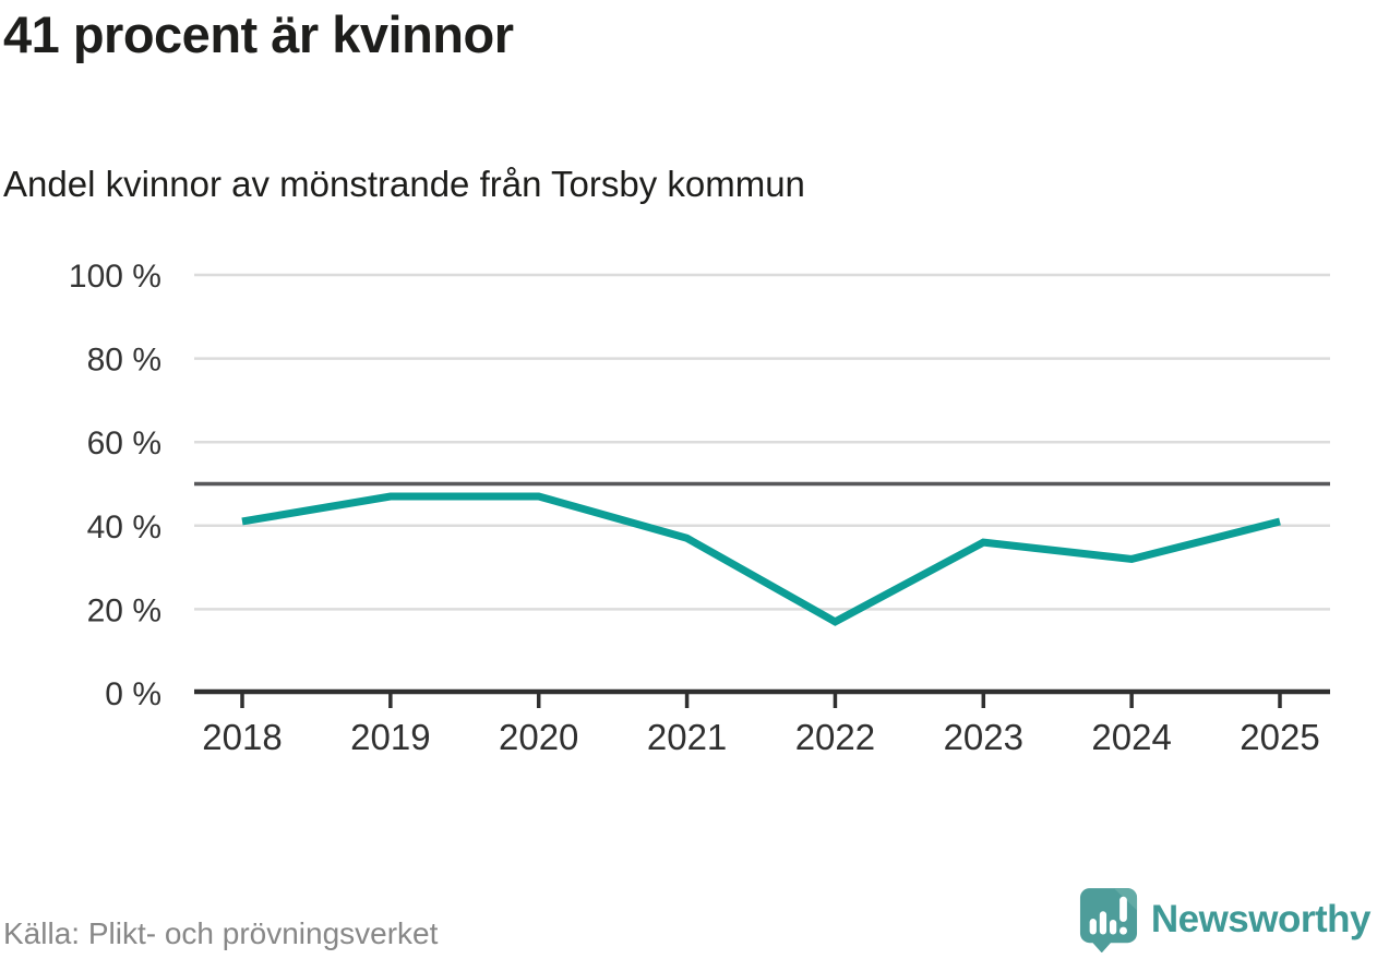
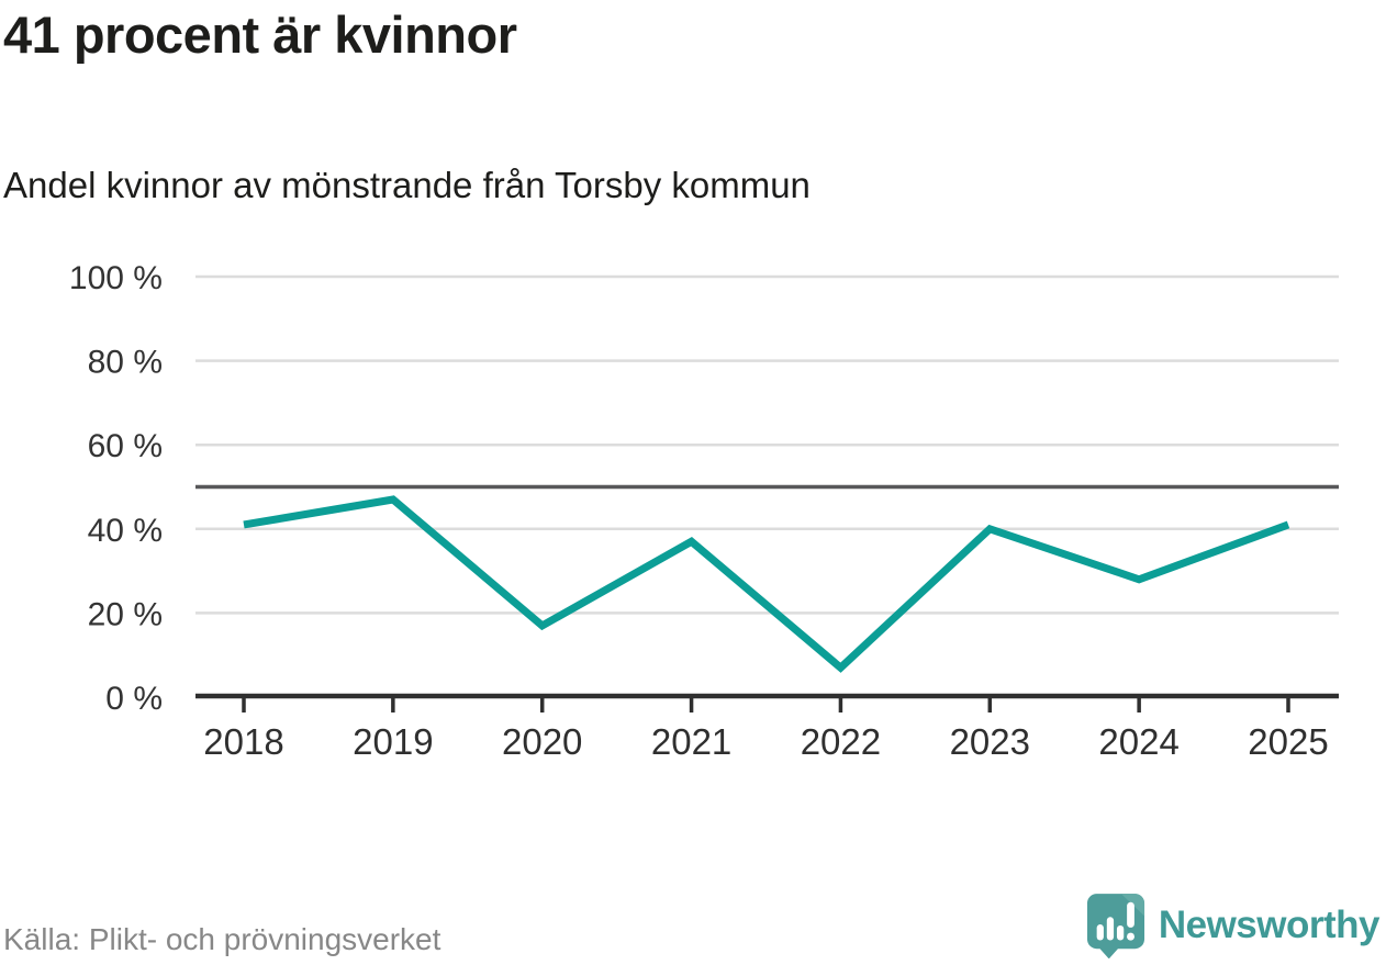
2020: 47% -> 17%
2022: 17% -> 7%
2023: 36% -> 40%
2024: 32% -> 28%
